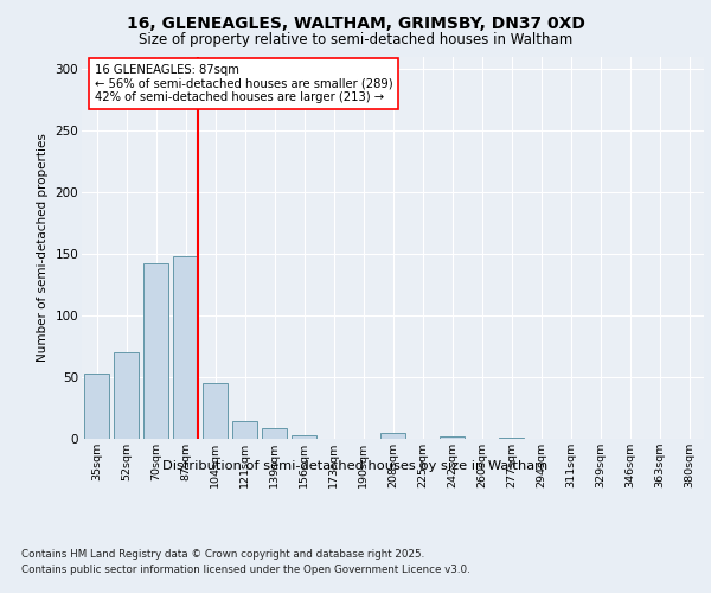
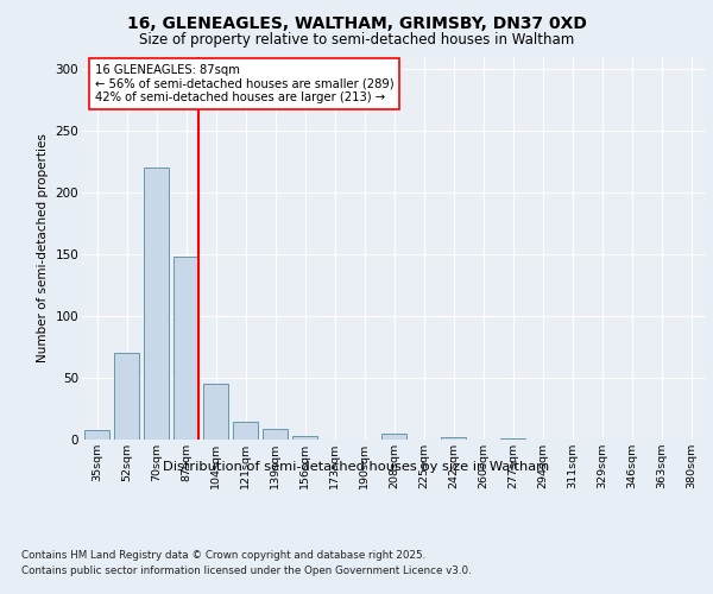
35sqm: 53 -> 8
70sqm: 142 -> 220
